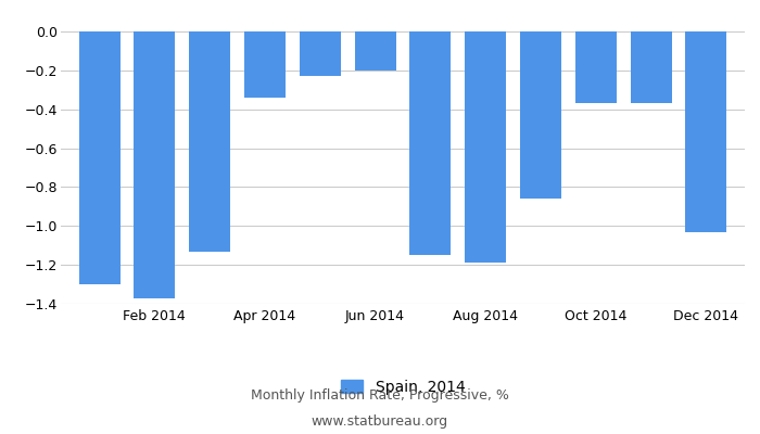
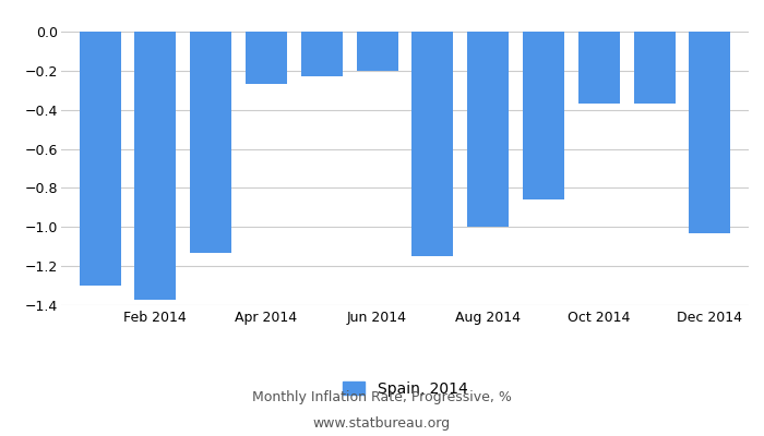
Apr 2014: -0.34 -> -0.27
Aug 2014: -1.19 -> -1.00
